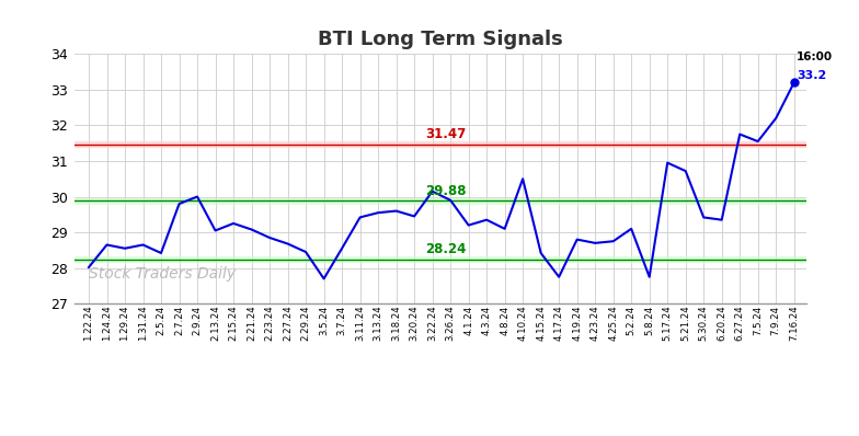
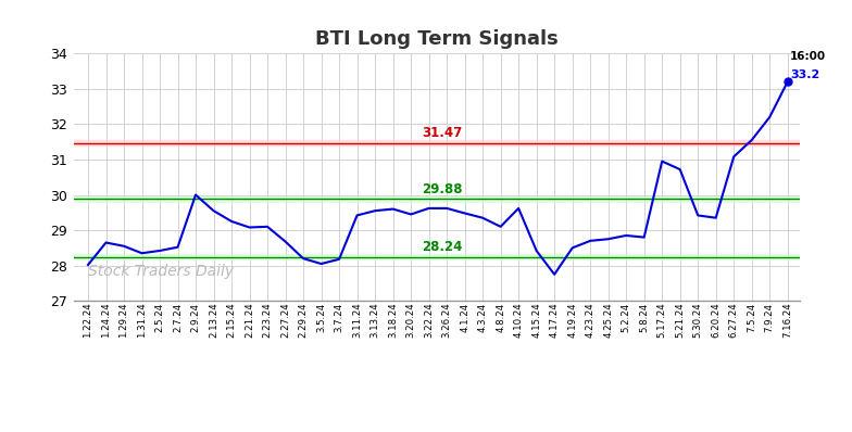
1.31.24: 28.65 -> 28.35
2.7.24: 29.80 -> 28.52
2.13.24: 29.05 -> 29.55
2.23.24: 28.85 -> 29.10
2.29.24: 28.45 -> 28.20
3.5.24: 27.70 -> 28.05
3.7.24: 28.55 -> 28.18
3.22.24: 30.15 -> 29.62
3.26.24: 29.90 -> 29.62
4.1.24: 29.20 -> 29.48
4.10.24: 30.50 -> 29.62
4.19.24: 28.80 -> 28.50
5.2.24: 29.10 -> 28.85
5.8.24: 27.75 -> 28.80
6.27.24: 31.75 -> 31.08
